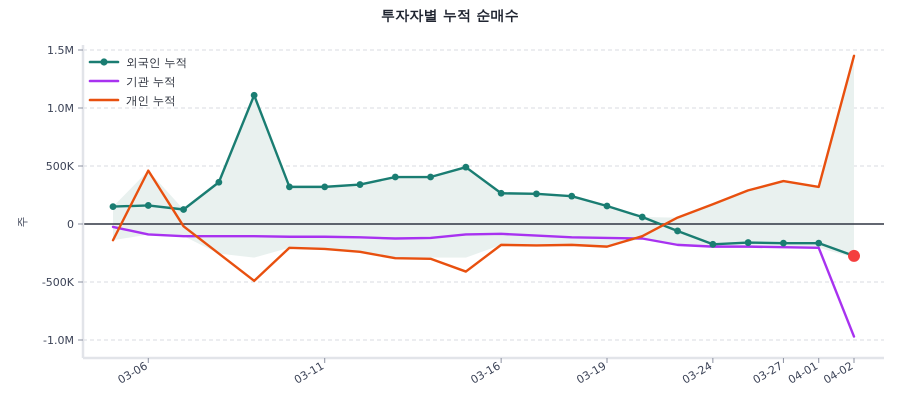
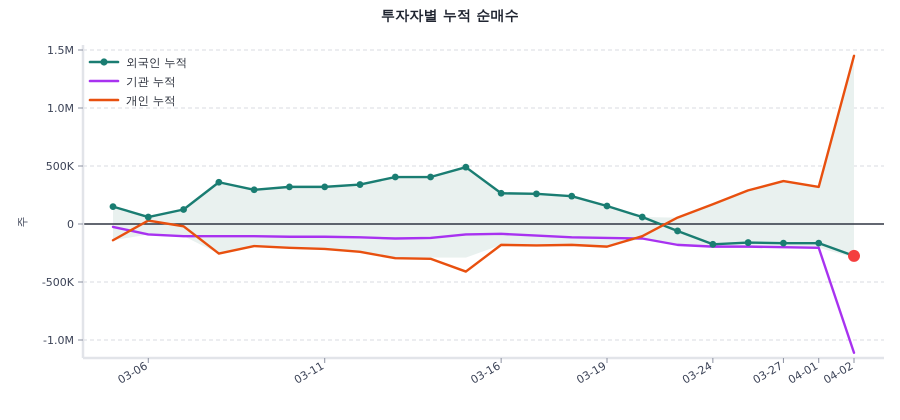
외국인 누적/03-06: 0.16M -> 0.06M
개인 누적/03-06: 0.46M -> 0.03M
외국인 누적/03-11: 1.11M -> 0.30M
개인 누적/03-11: -0.49M -> -0.19M
기관 누적/04-02: -0.97M -> -1.11M
